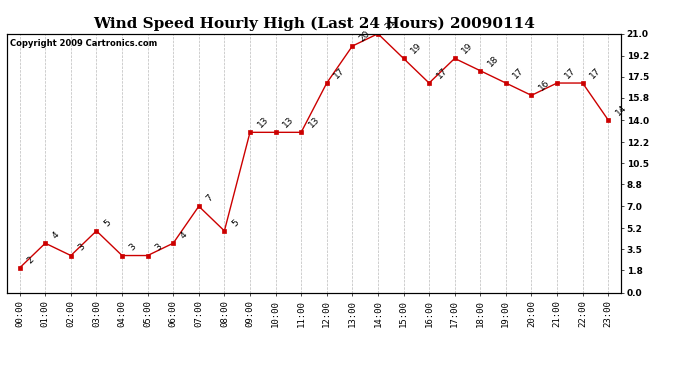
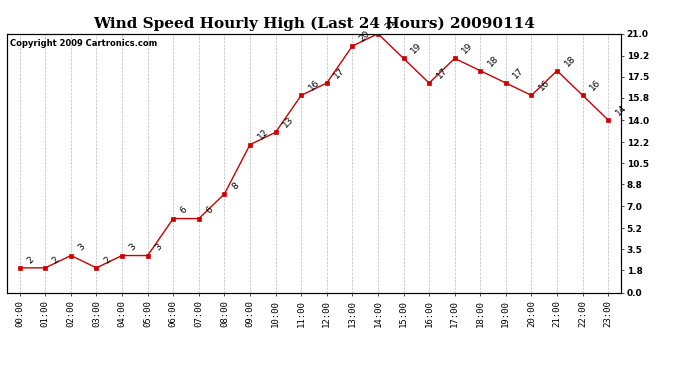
01:00: 4 -> 2
03:00: 5 -> 2
06:00: 4 -> 6
07:00: 7 -> 6
08:00: 5 -> 8
09:00: 13 -> 12
11:00: 13 -> 16
21:00: 17 -> 18
22:00: 17 -> 16
